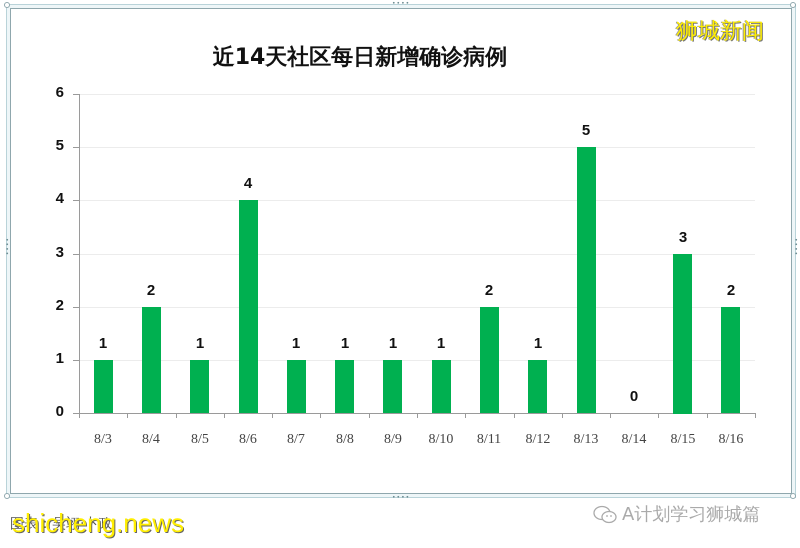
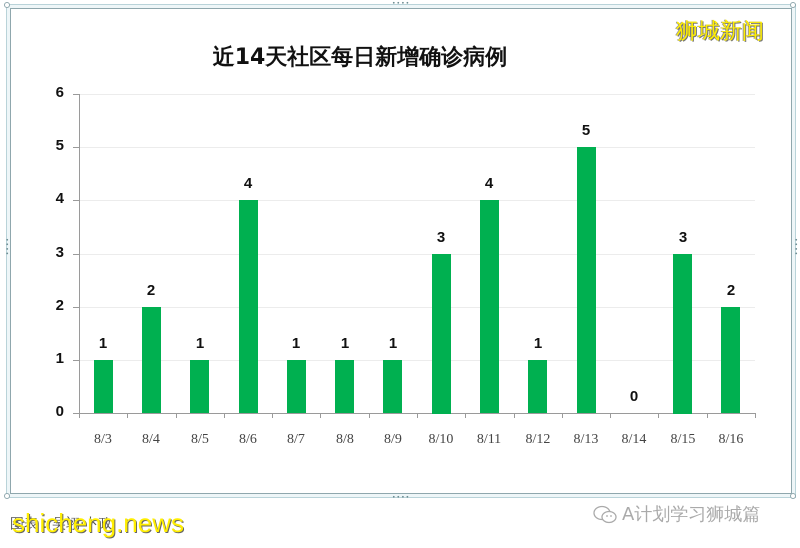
8/10: 1 -> 3
8/11: 2 -> 4
